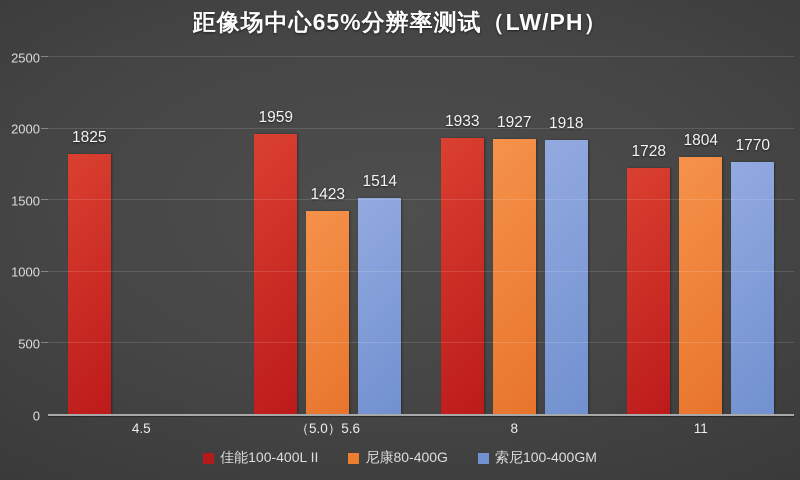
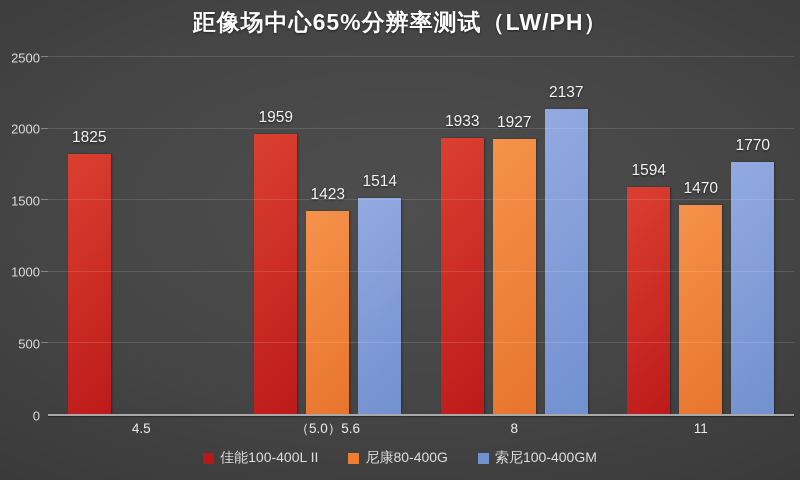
索尼100-400GM/8: 1918 -> 2137
佳能100-400L II/11: 1728 -> 1594
尼康80-400G/11: 1804 -> 1470
